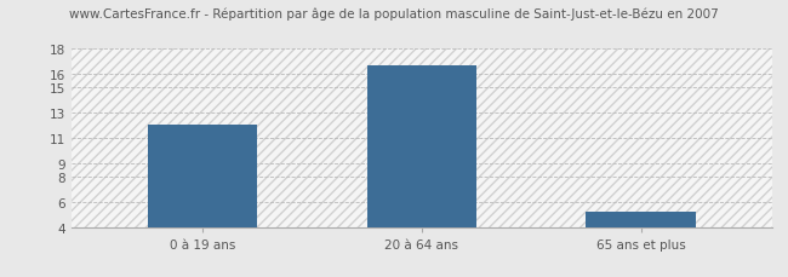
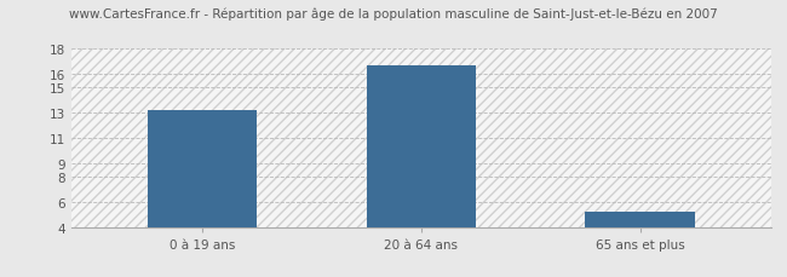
0 à 19 ans: 12.0 -> 13.2
